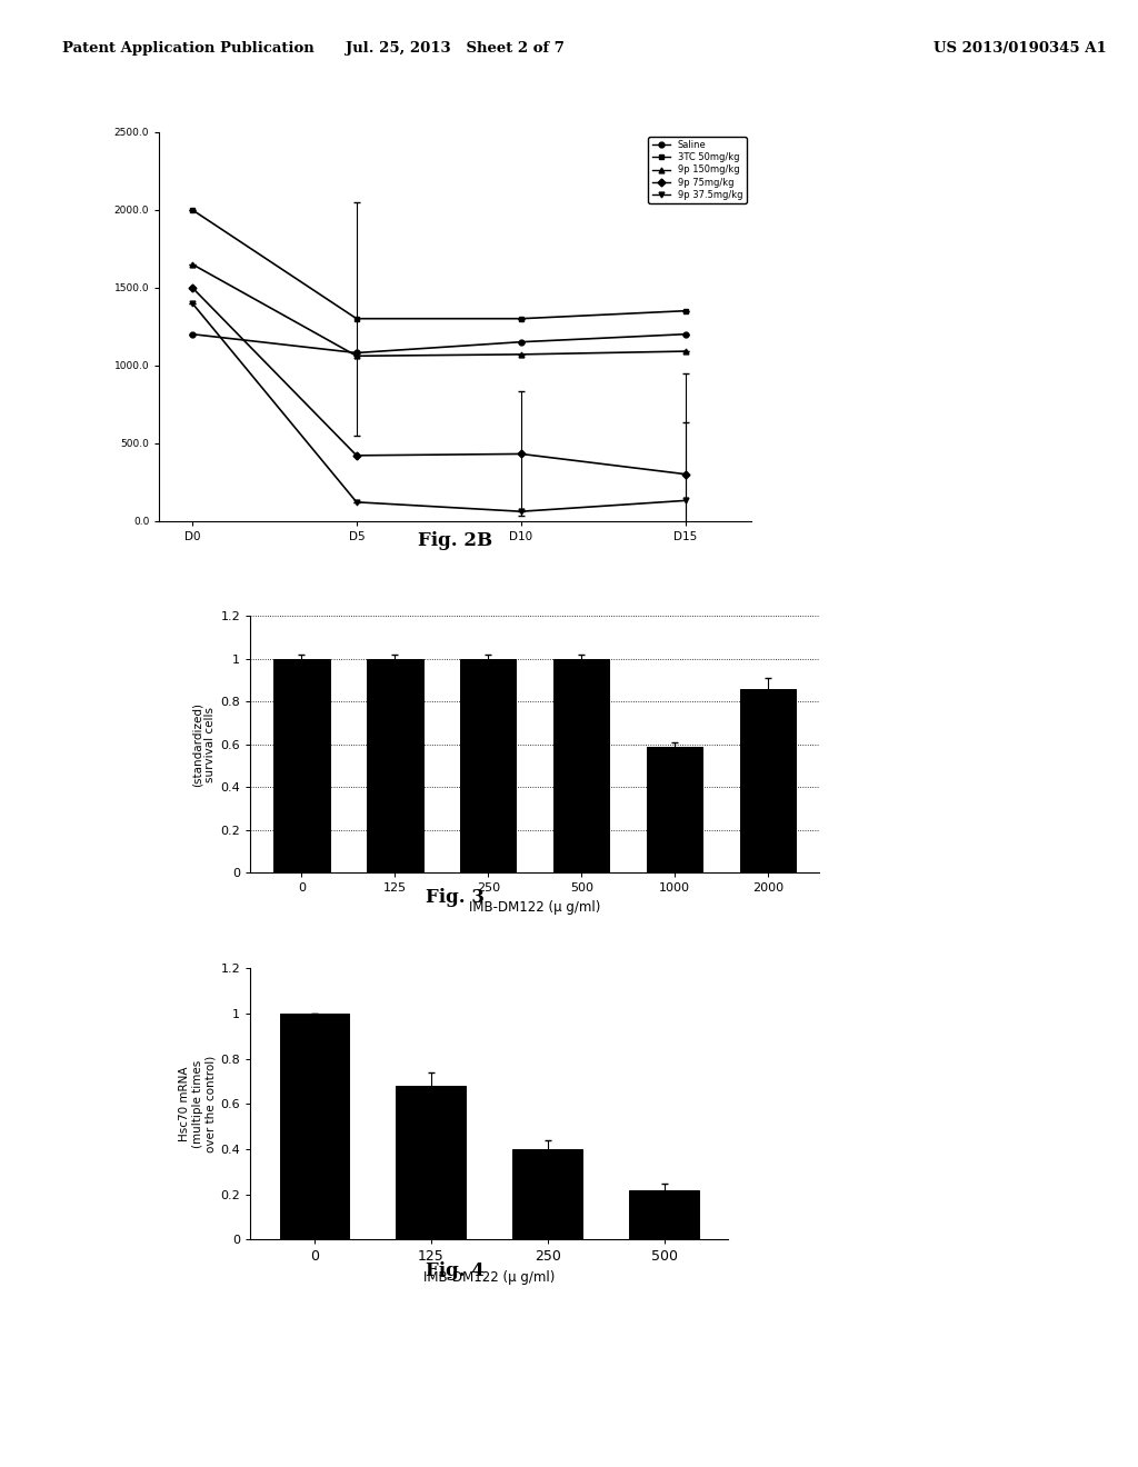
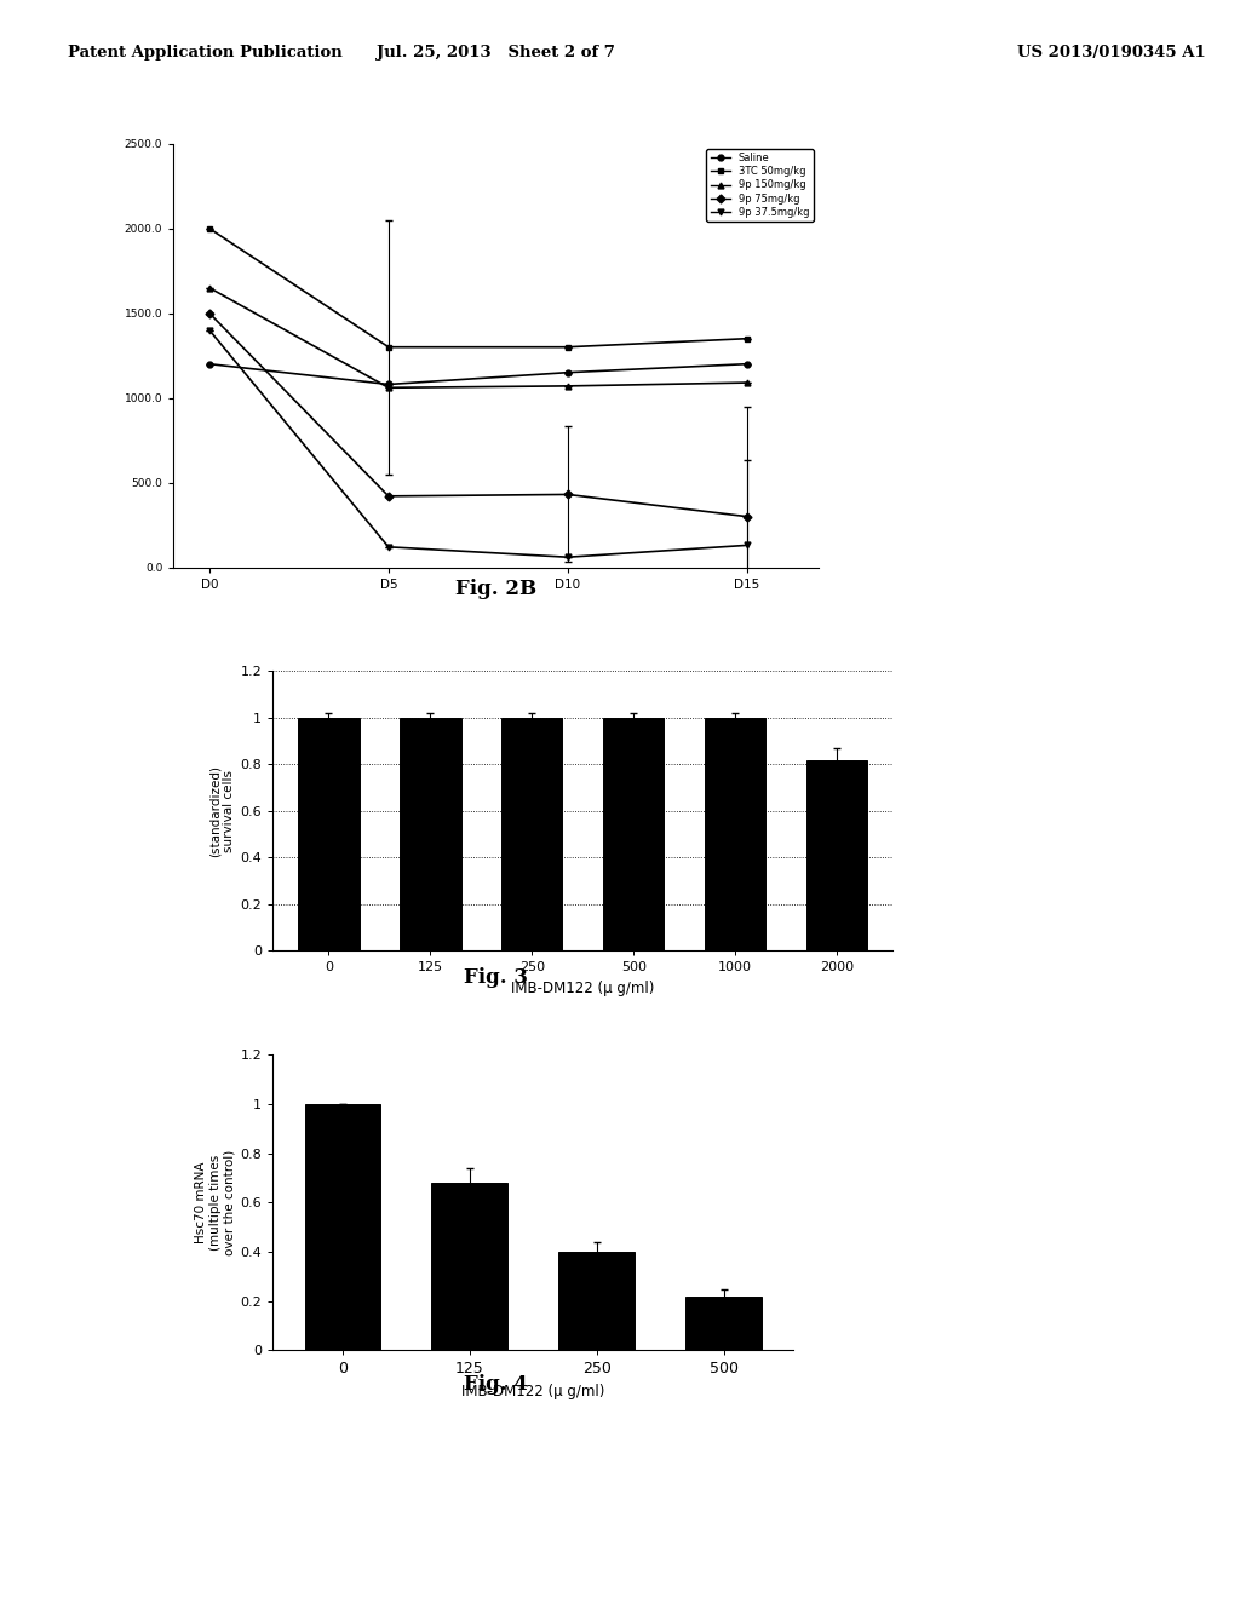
1000: 0.59 -> 1.00
2000: 0.86 -> 0.82
